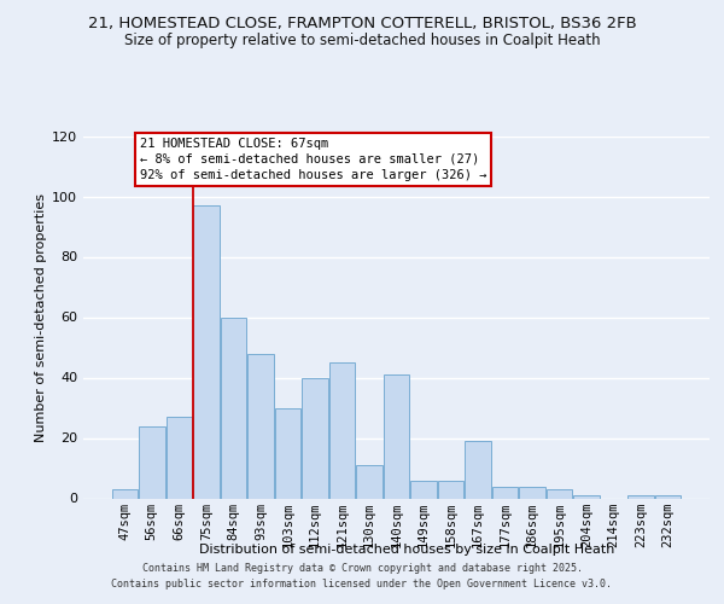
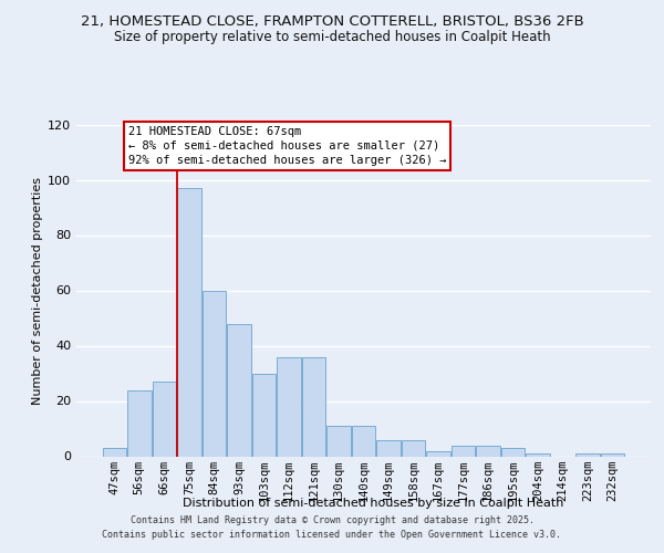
112sqm: 40 -> 36
121sqm: 45 -> 36
140sqm: 41 -> 11
167sqm: 19 -> 2
